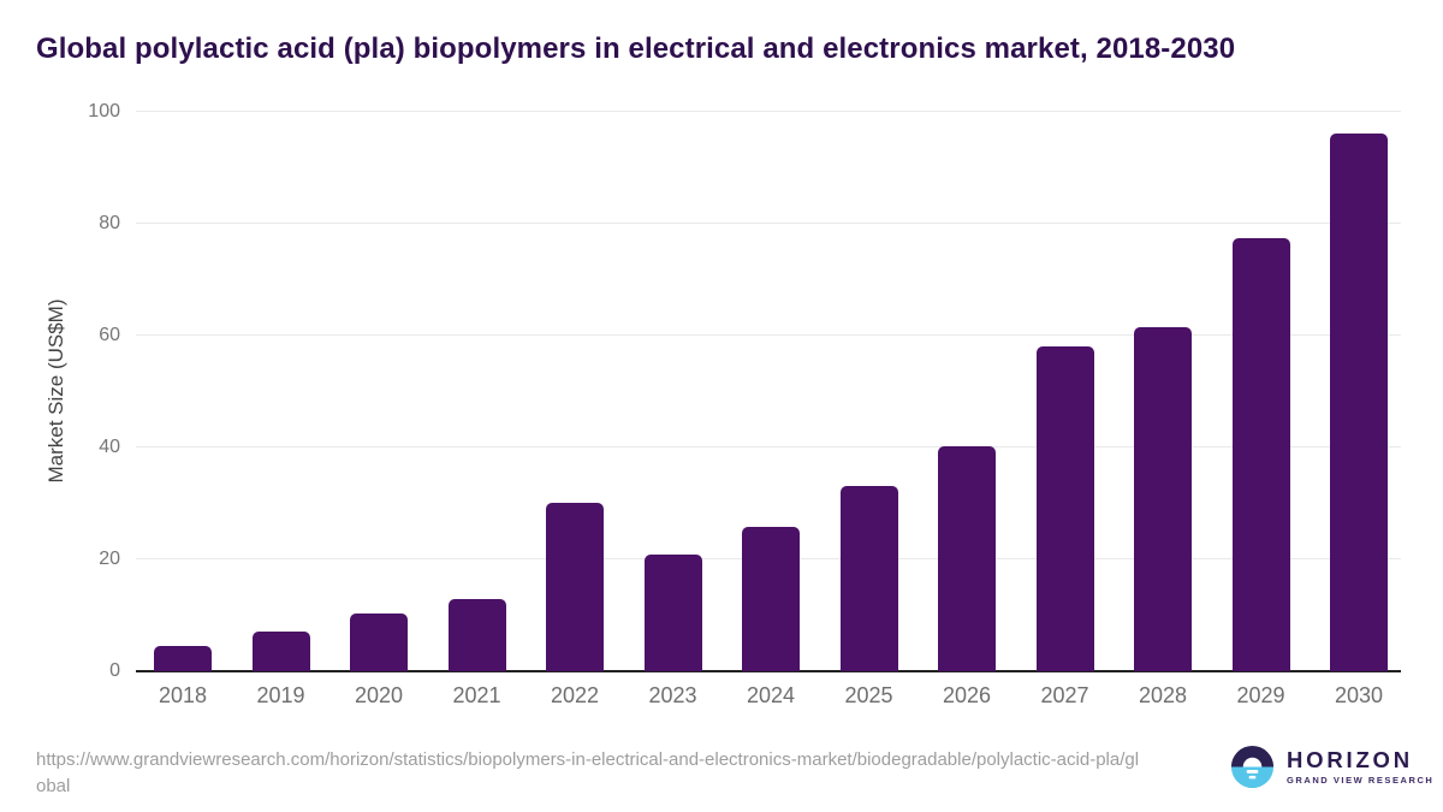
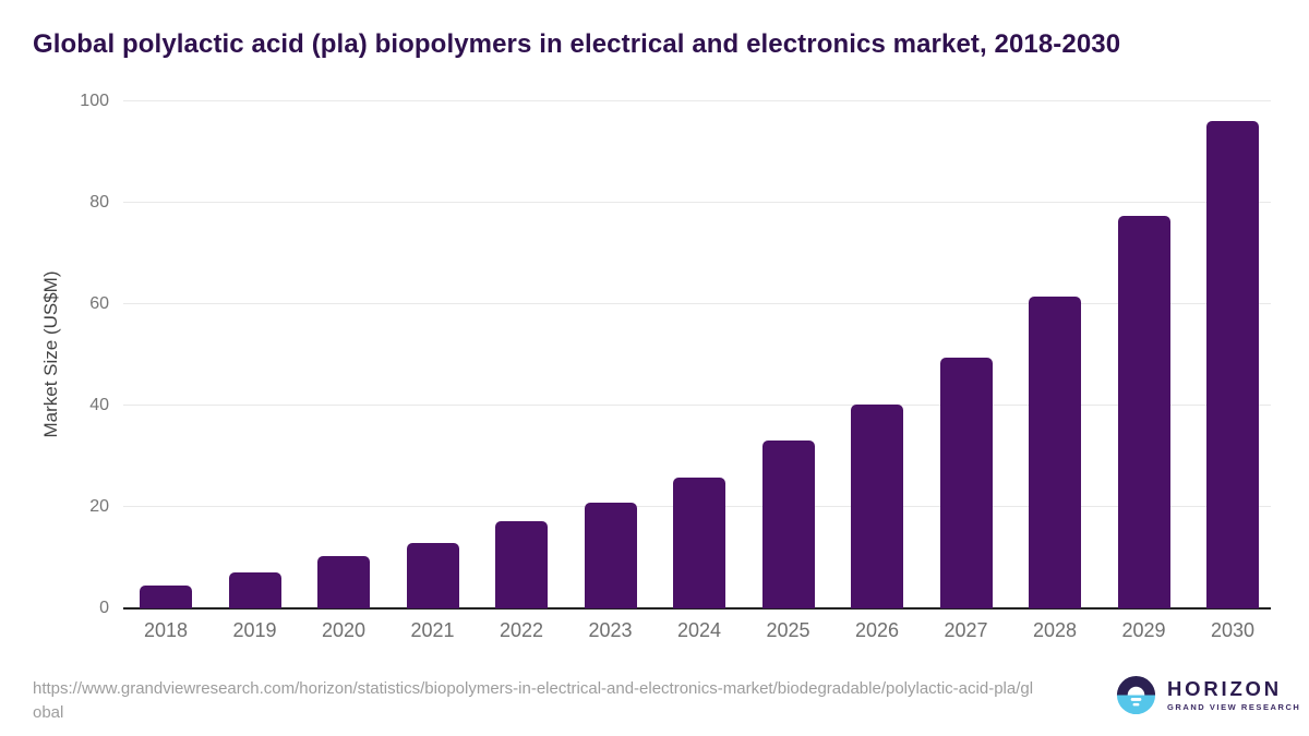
2022: 30 -> 17
2027: 58 -> 50
